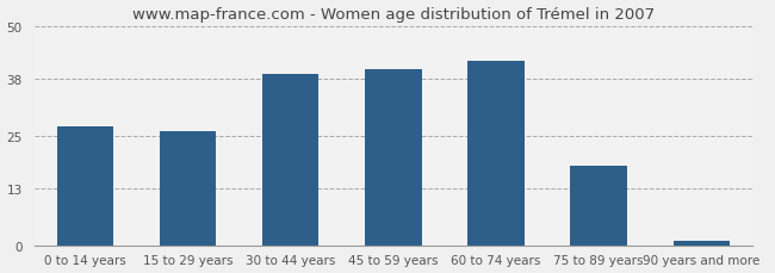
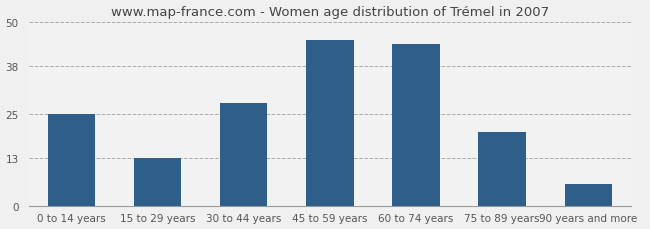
0 to 14 years: 27 -> 25
15 to 29 years: 26 -> 13
30 to 44 years: 39 -> 28
45 to 59 years: 40 -> 45
60 to 74 years: 42 -> 44
75 to 89 years: 18 -> 20
90 years and more: 1 -> 6
